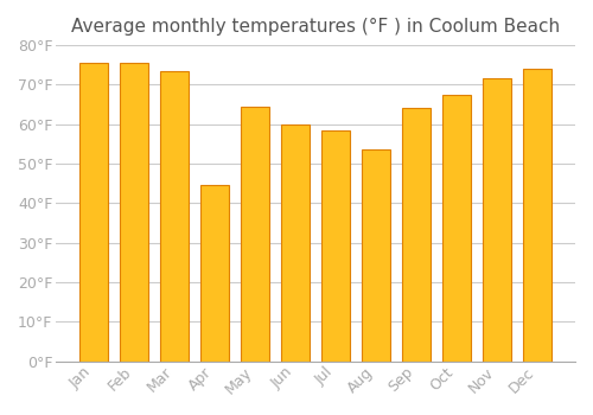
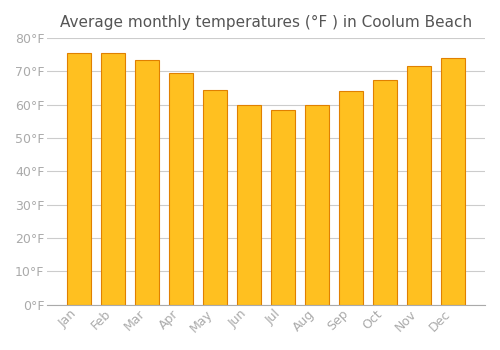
Apr: 44.5°F -> 69.5°F
Aug: 53.5°F -> 60.0°F
